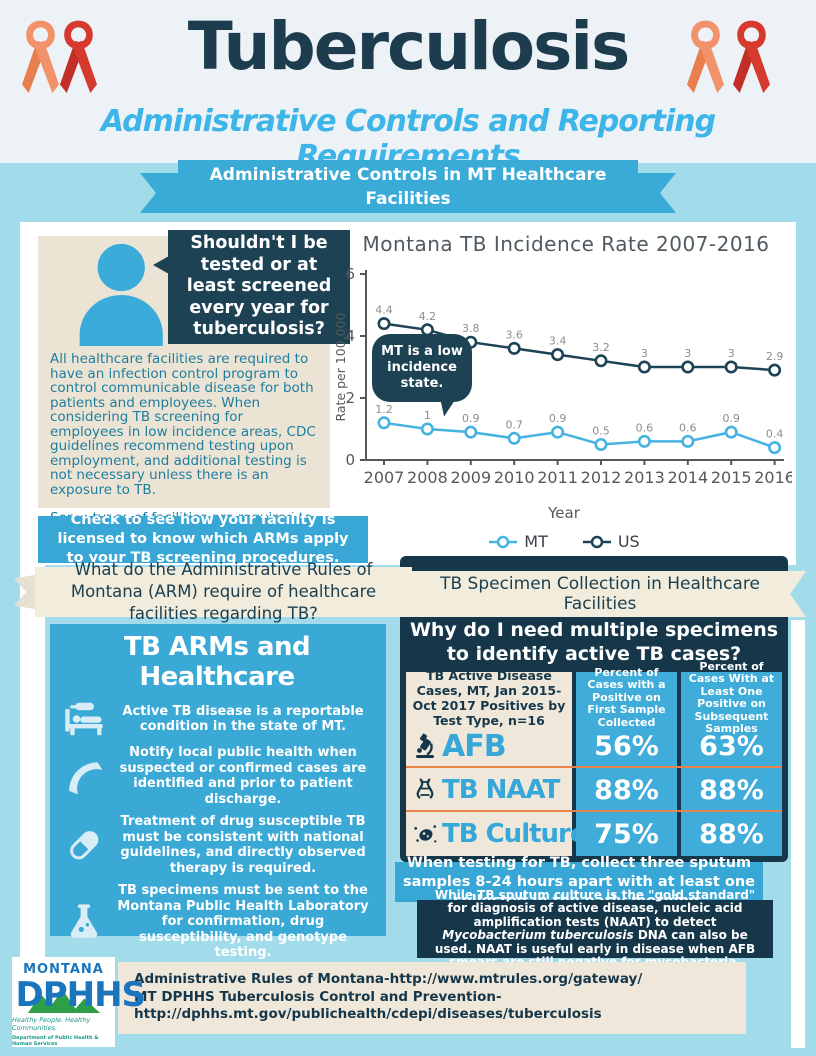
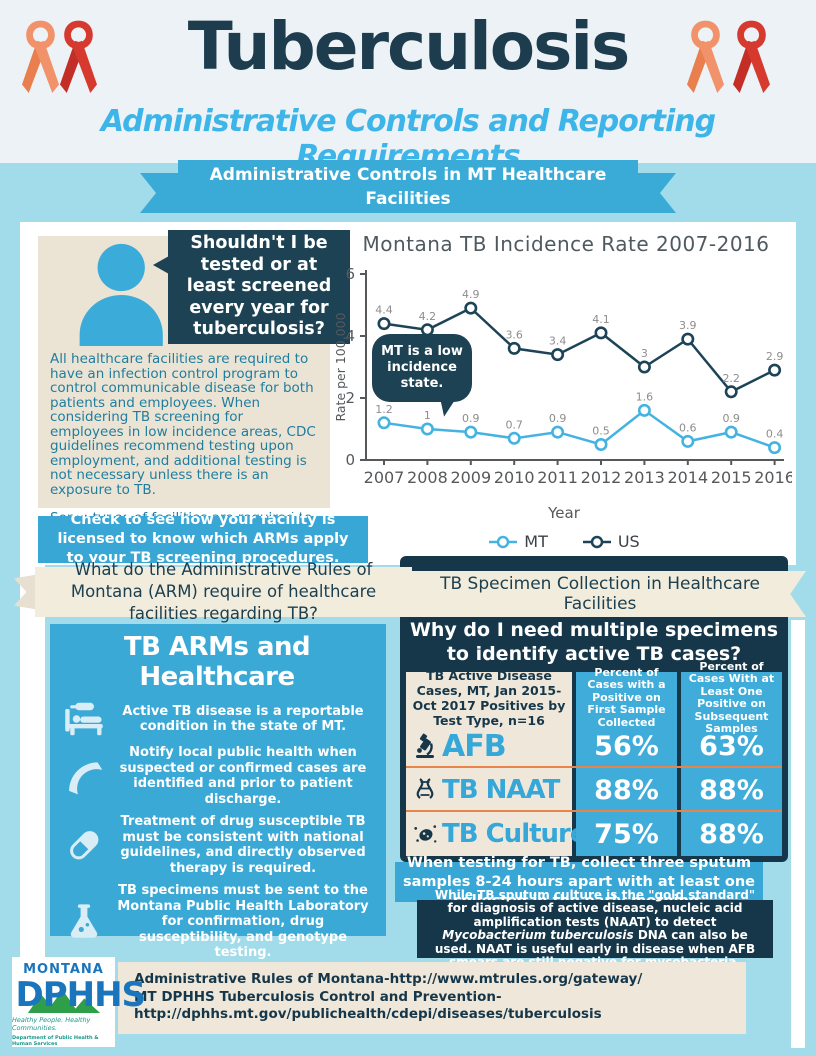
US/2009: 3.8 -> 4.9
US/2012: 3.2 -> 4.1
MT/2013: 0.6 -> 1.6
US/2014: 3 -> 3.9
US/2015: 3 -> 2.2
